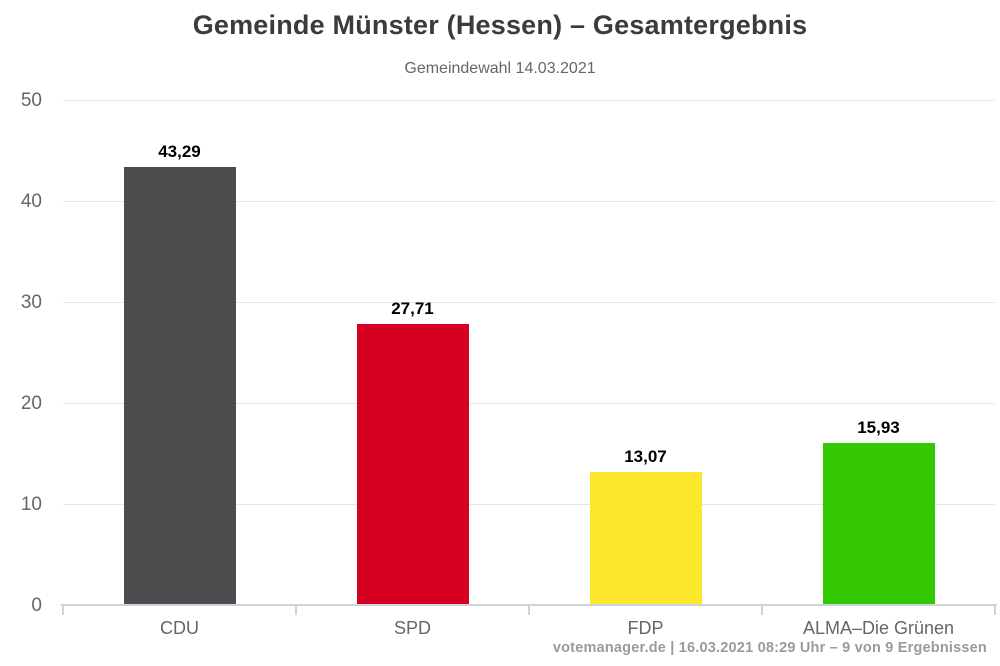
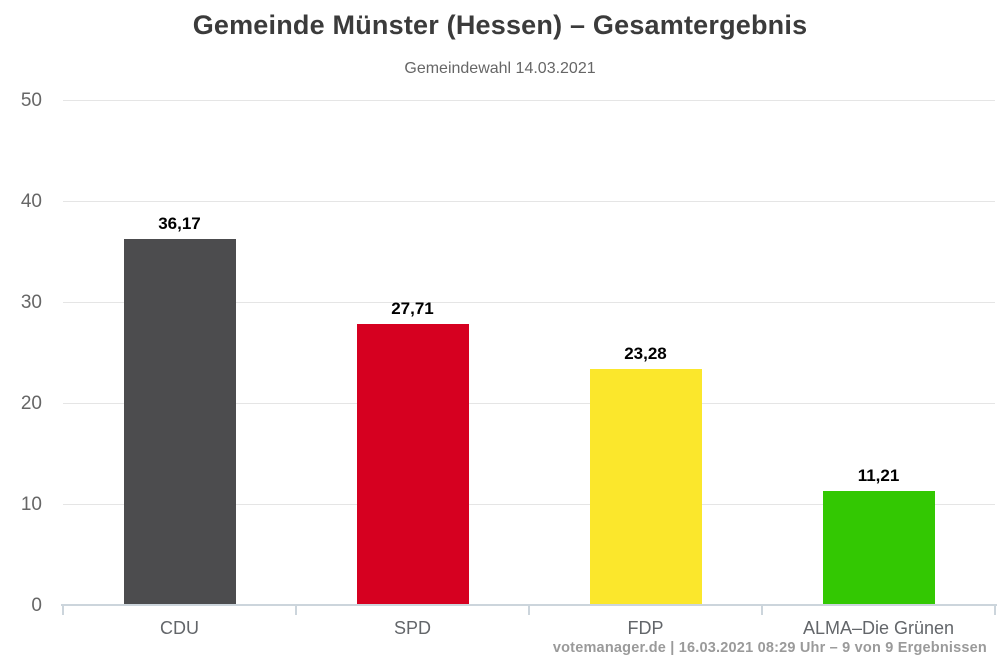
CDU: 43,29 -> 36,17
FDP: 13,07 -> 23,28
ALMA–Die Grünen: 15,93 -> 11,21
